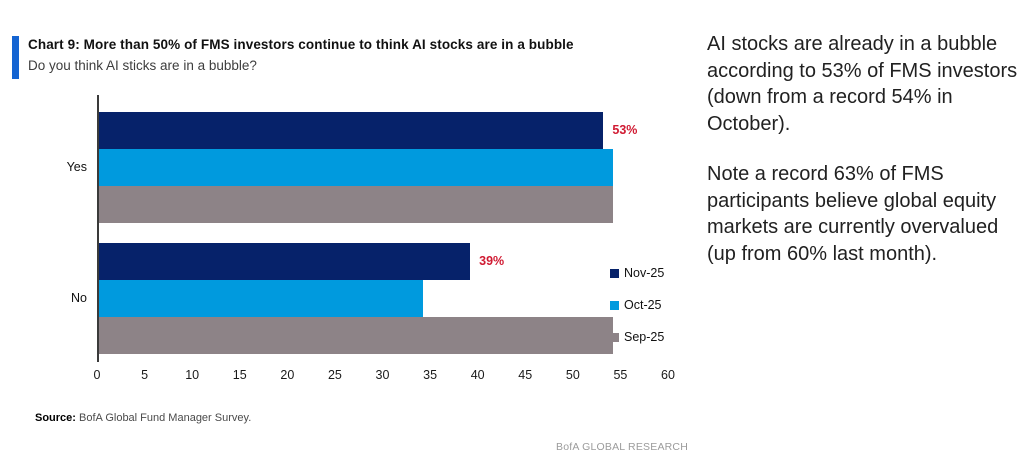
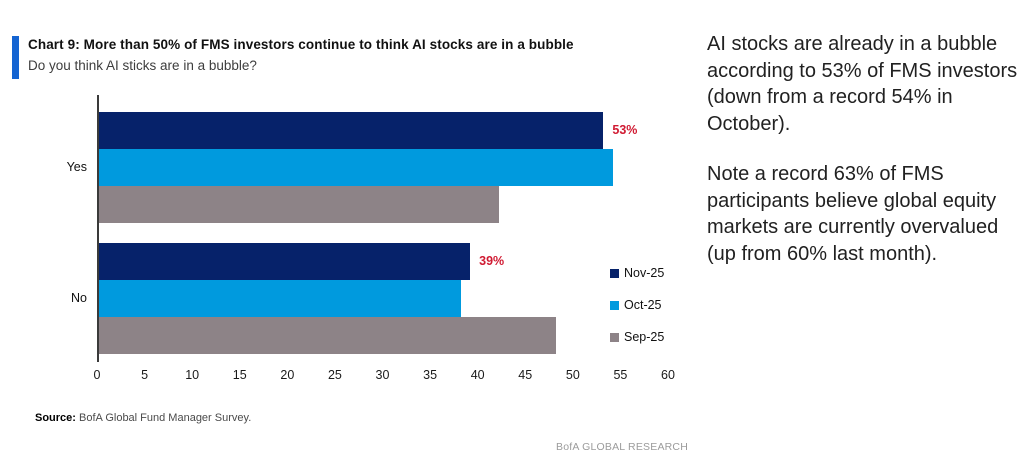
Sep-25/Yes: 54 -> 42
Oct-25/No: 34 -> 38
Sep-25/No: 54 -> 48
